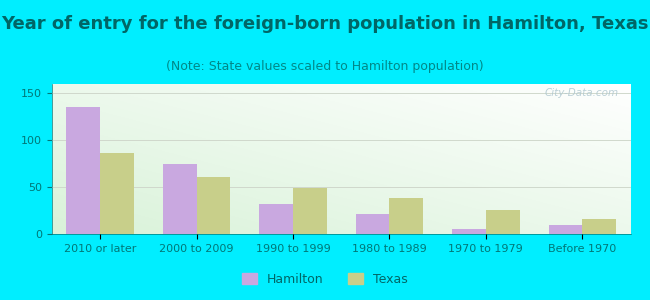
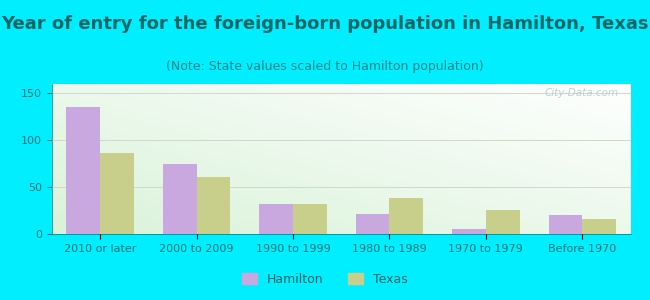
Texas/1990 to 1999: 49 -> 32
Hamilton/Before 1970: 10 -> 20
